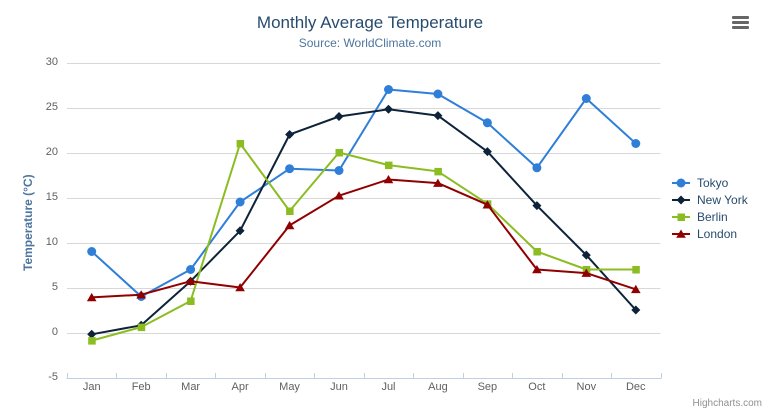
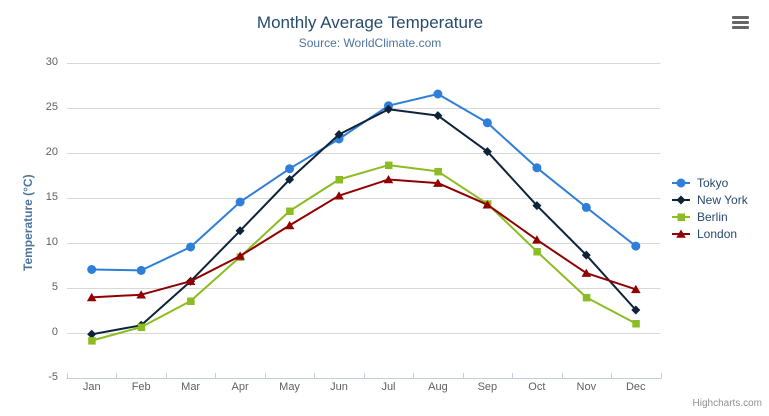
Tokyo/Jan: 9 -> 7
Tokyo/Feb: 4 -> 7
Tokyo/Mar: 7 -> 10
Berlin/Apr: 21 -> 8
London/Apr: 5 -> 8
New York/May: 22 -> 17
Tokyo/Jun: 18 -> 22
New York/Jun: 24 -> 22
Berlin/Jun: 20 -> 17
Tokyo/Jul: 27 -> 25
London/Oct: 7 -> 10
Tokyo/Nov: 26 -> 14
Berlin/Nov: 7 -> 4
Tokyo/Dec: 21 -> 10
Berlin/Dec: 7 -> 1
